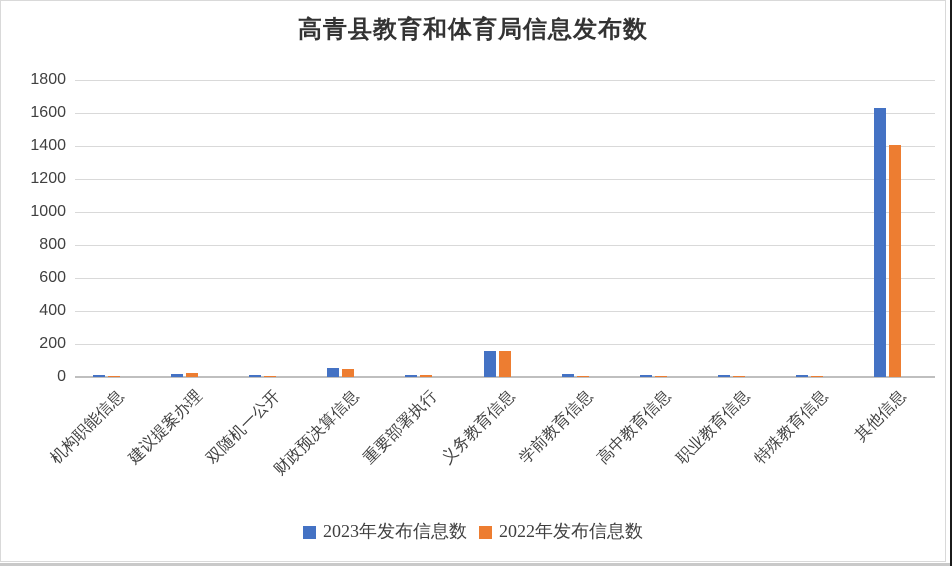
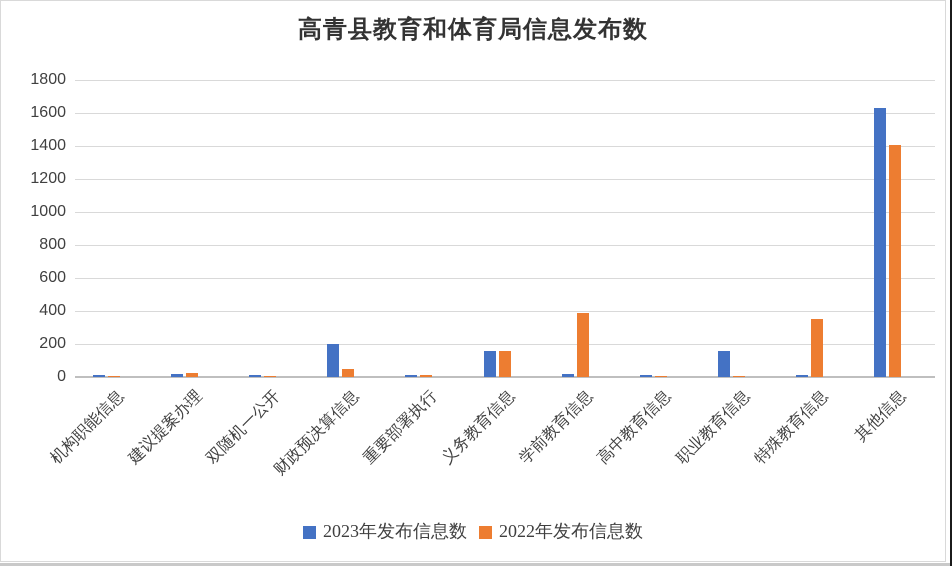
2023年发布信息数/财政预决算信息: 50 -> 200
2022年发布信息数/学前教育信息: 10 -> 390
2023年发布信息数/职业教育信息: 10 -> 160
2022年发布信息数/特殊教育信息: 10 -> 350
